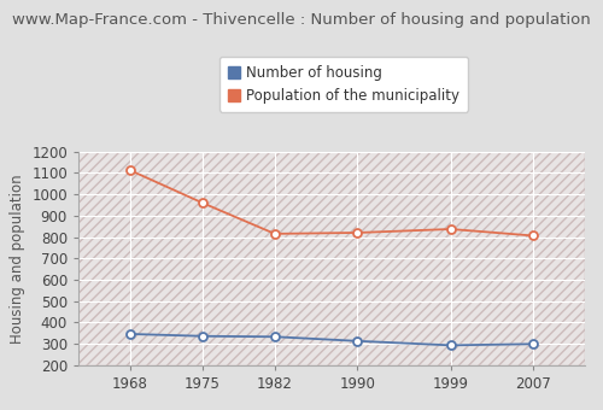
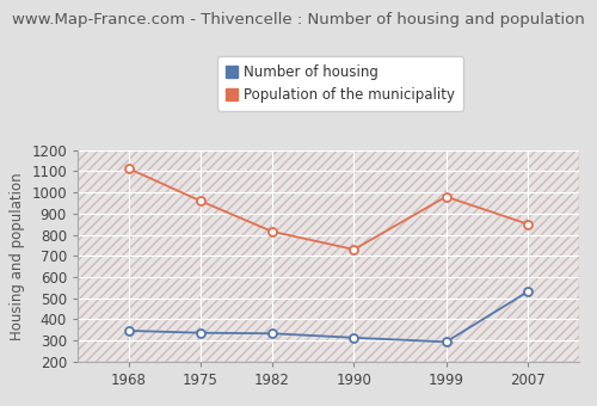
Population of the municipality/1990: 820 -> 730
Population of the municipality/1999: 840 -> 980
Number of housing/2007: 300 -> 530
Population of the municipality/2007: 810 -> 850
